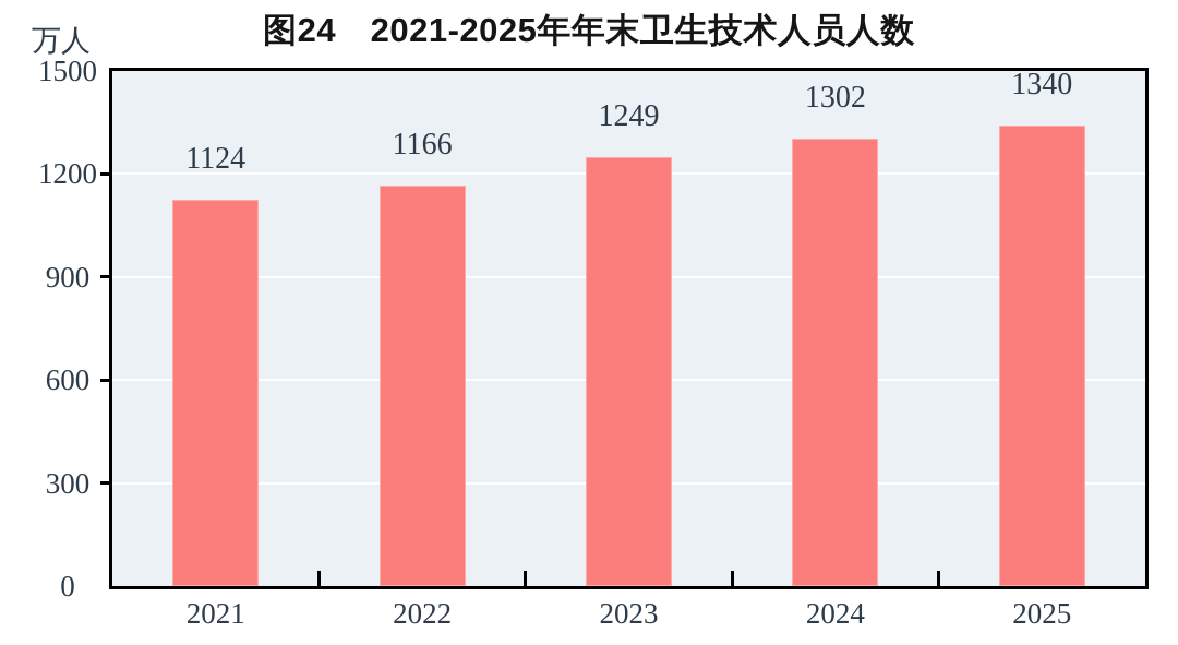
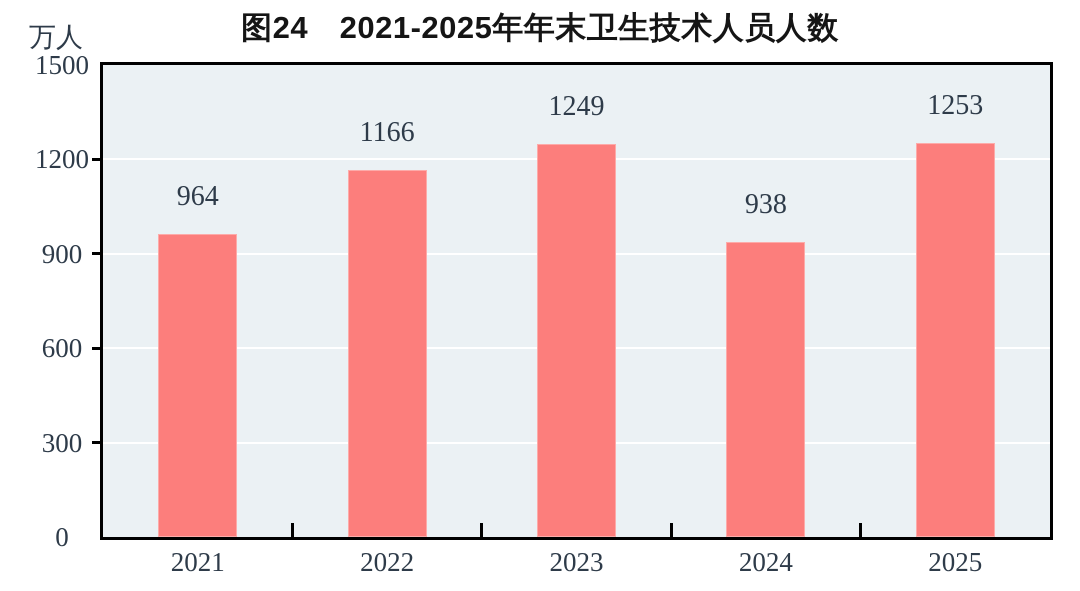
2021: 1124 -> 964
2024: 1302 -> 938
2025: 1340 -> 1253
